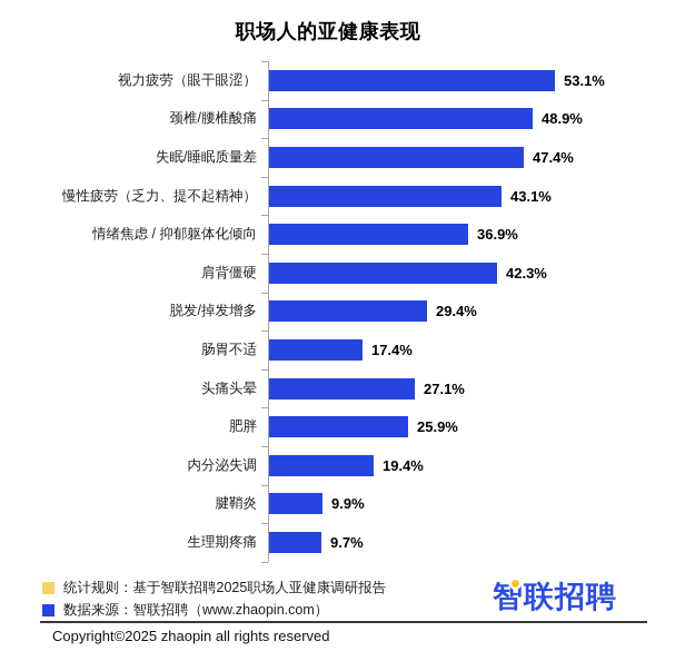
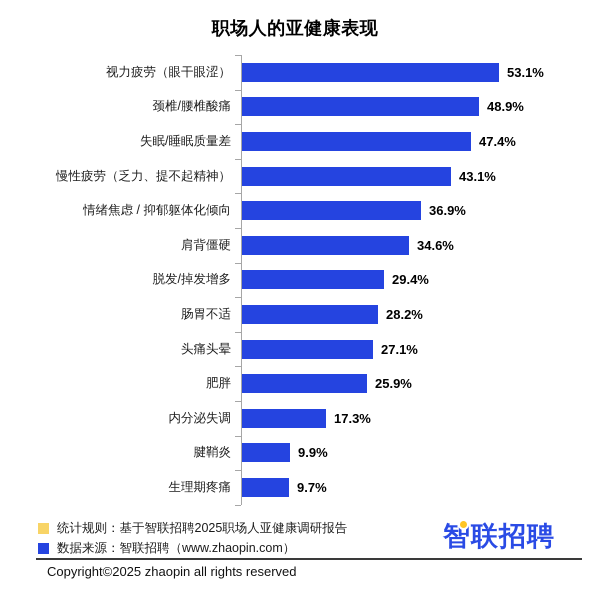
肩背僵硬: 42.3% -> 34.6%
肠胃不适: 17.4% -> 28.2%
内分泌失调: 19.4% -> 17.3%
